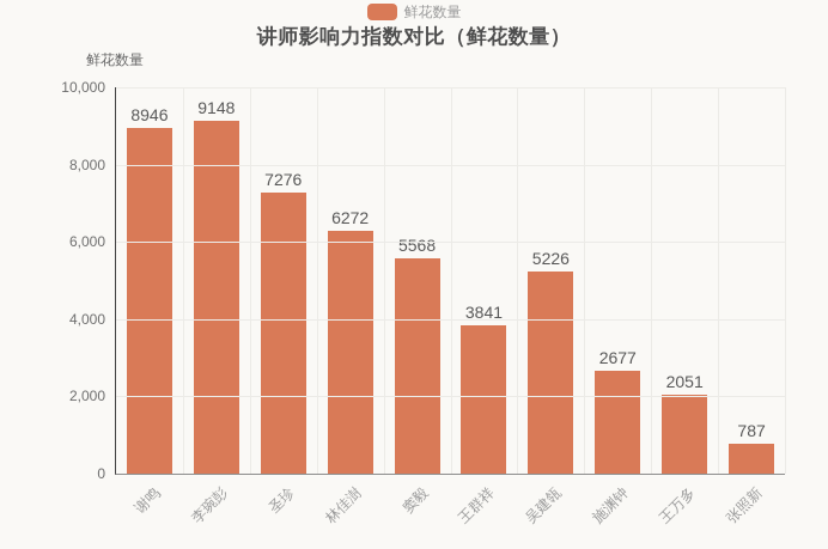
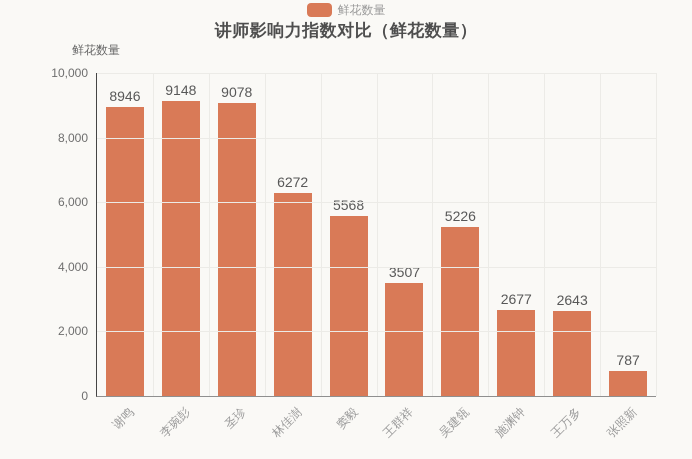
圣珍: 7276 -> 9078
王群祥: 3841 -> 3507
王万多: 2051 -> 2643
